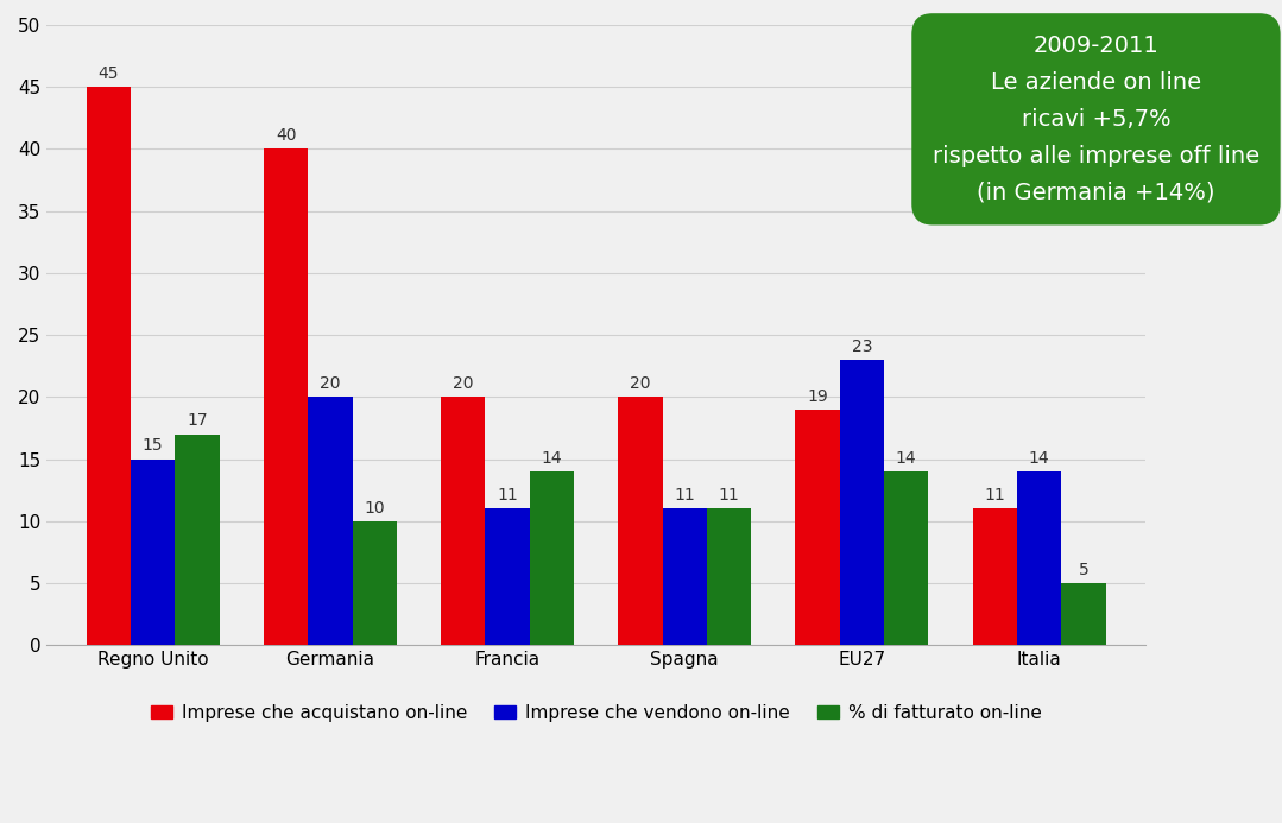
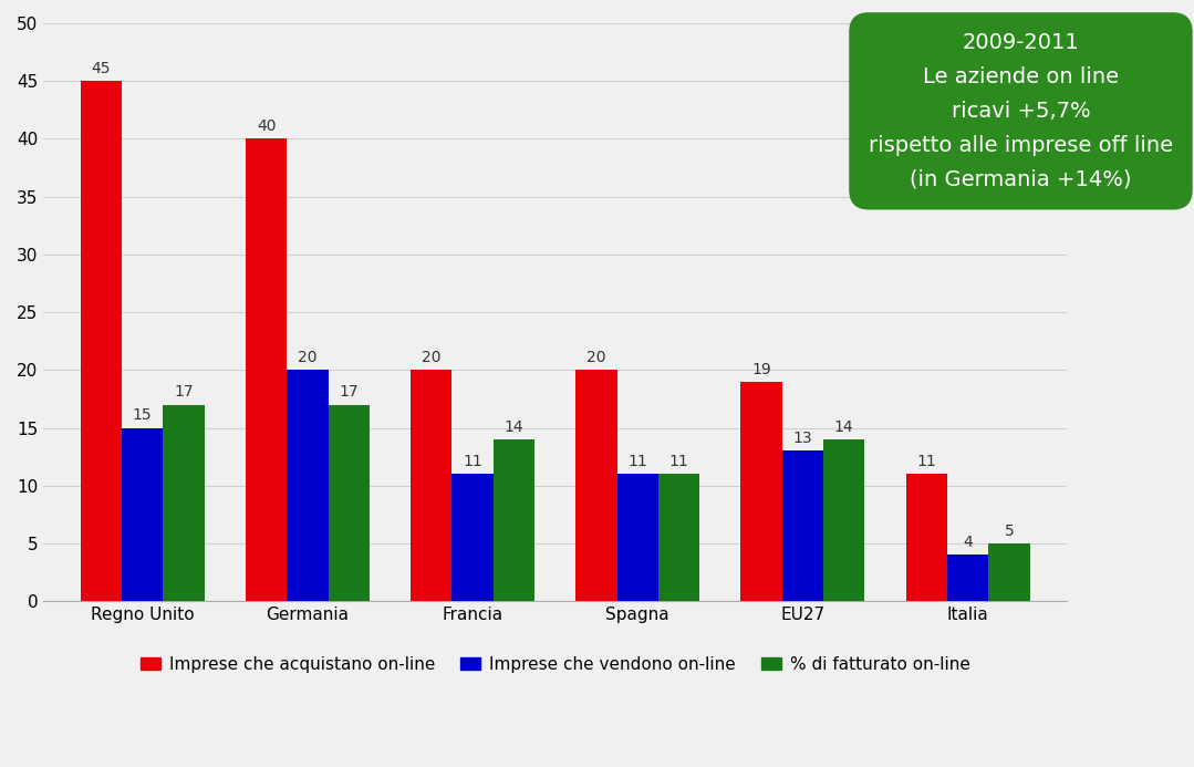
% di fatturato on-line/Germania: 10 -> 17
Imprese che vendono on-line/EU27: 23 -> 13
Imprese che vendono on-line/Italia: 14 -> 4
